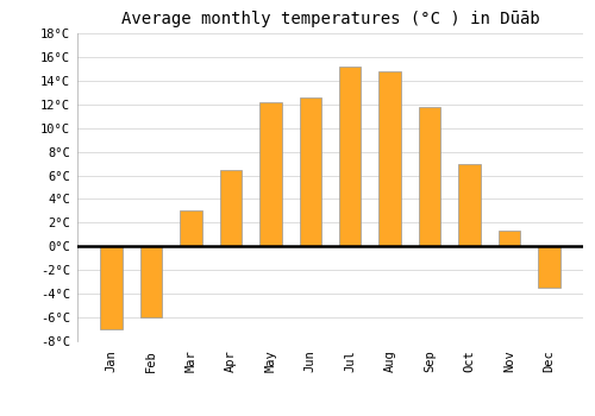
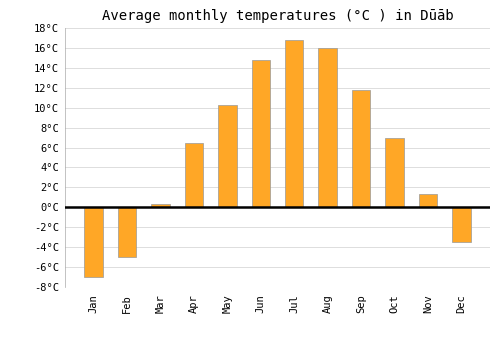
Feb: -6.0°C -> -5.0°C
Mar: 3.0°C -> 0.3°C
May: 12.2°C -> 10.3°C
Jun: 12.6°C -> 14.8°C
Jul: 15.2°C -> 16.8°C
Aug: 14.8°C -> 16.0°C
